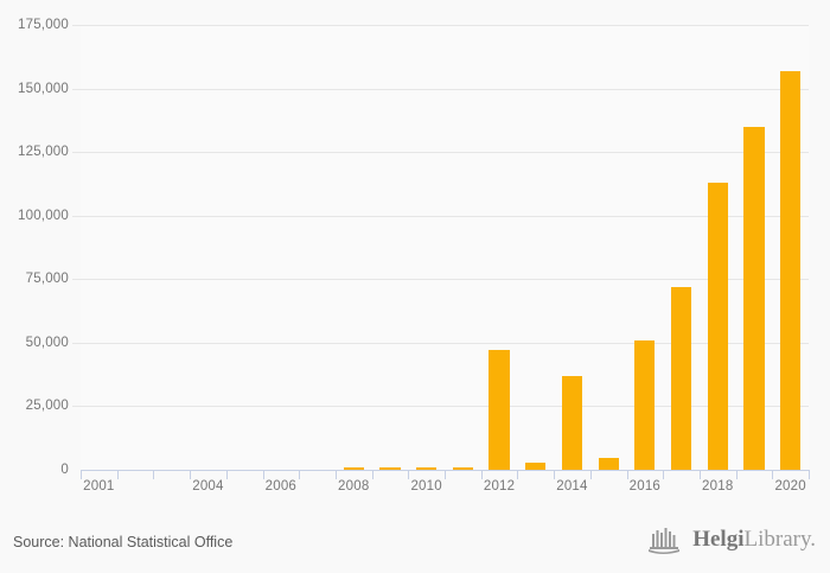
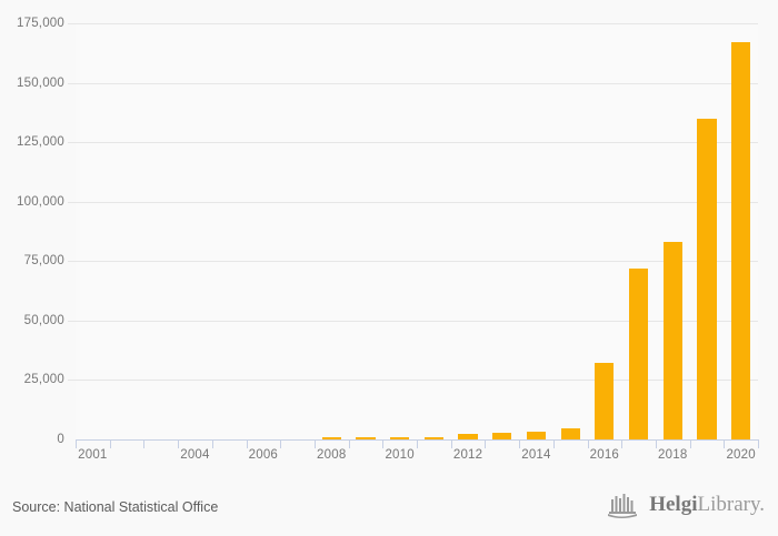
2012: 47000 -> 2000
2014: 37000 -> 3000
2016: 51000 -> 32000
2018: 113000 -> 83000
2020: 157000 -> 167000
